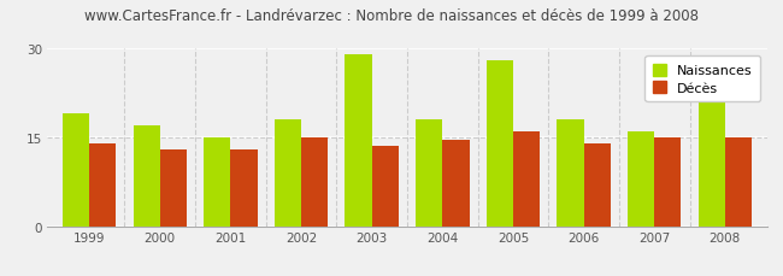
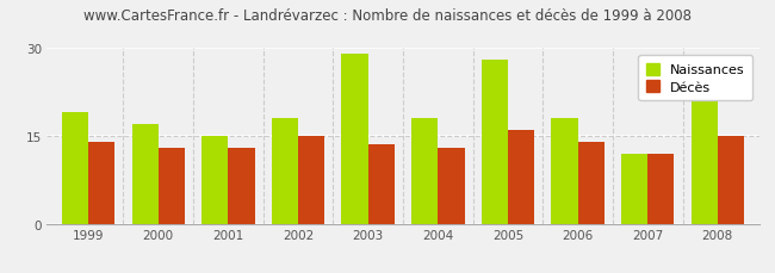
Décès/2004: 14.5 -> 13.0
Naissances/2007: 16 -> 12
Décès/2007: 15.0 -> 12.0
